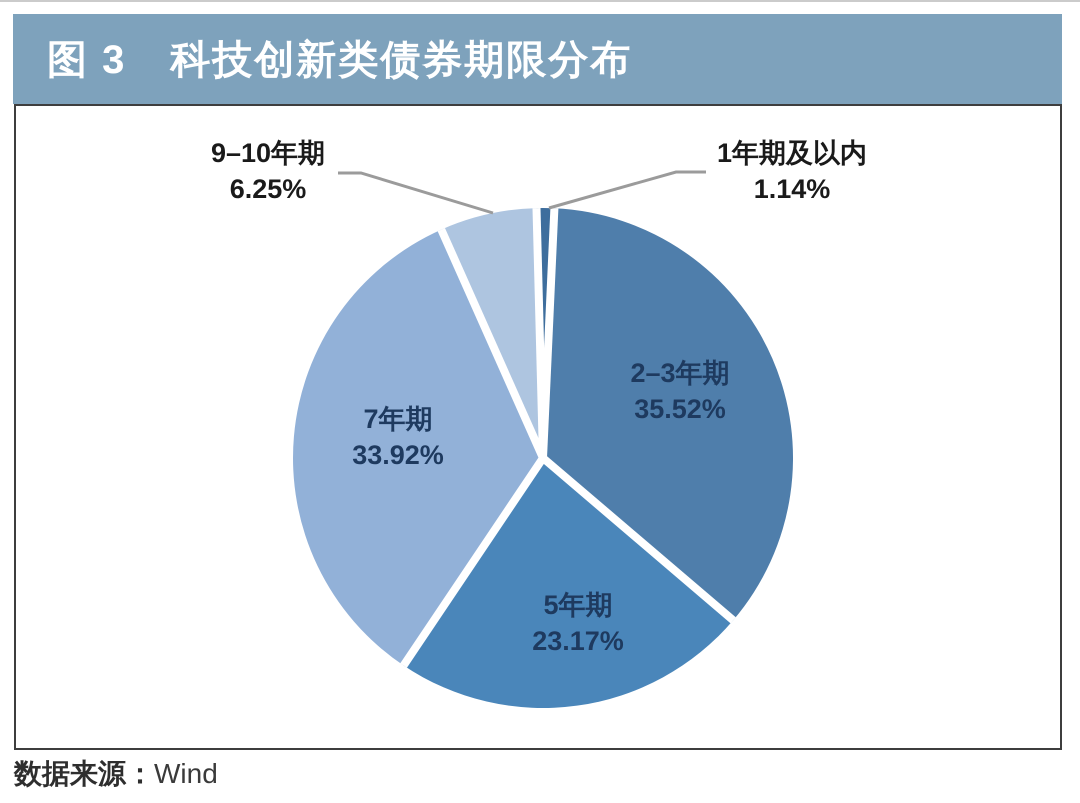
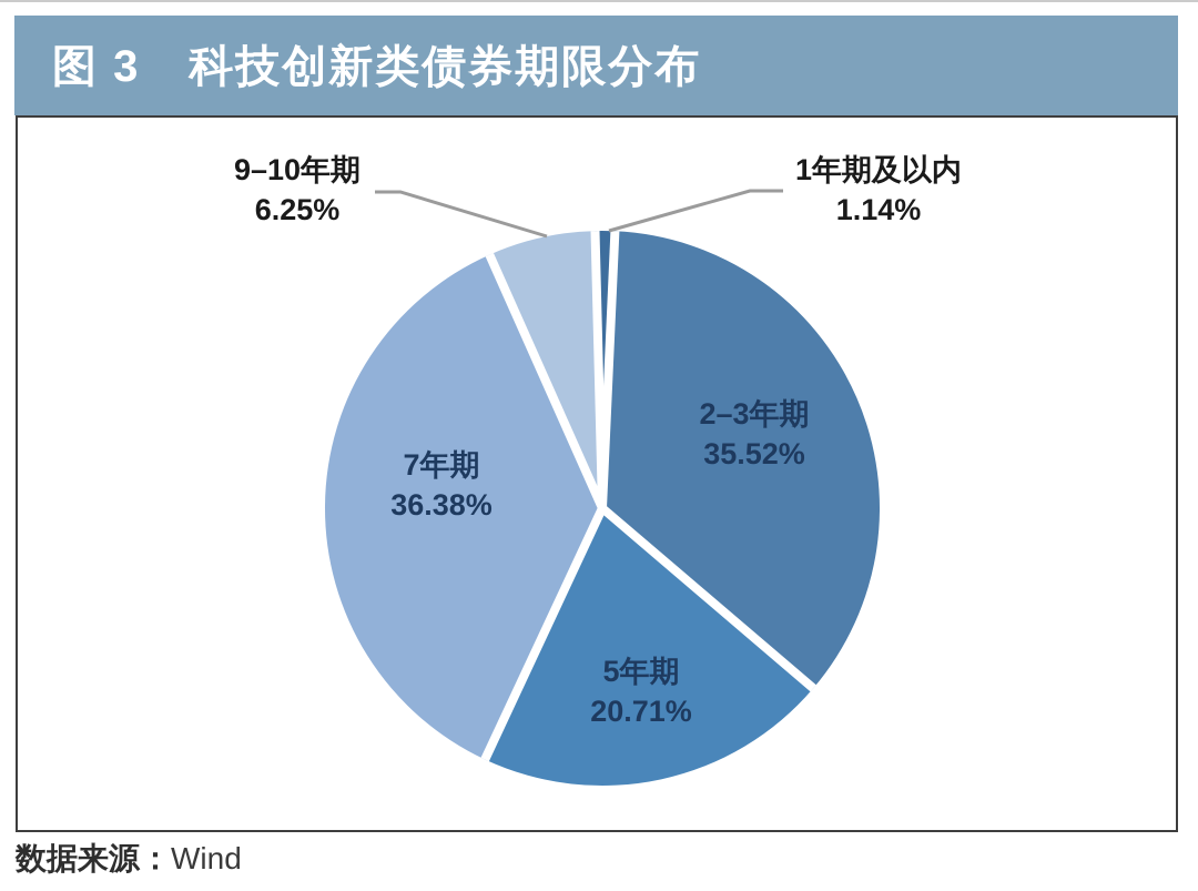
5年期: 23.17% -> 20.71%
7年期: 33.92% -> 36.38%
